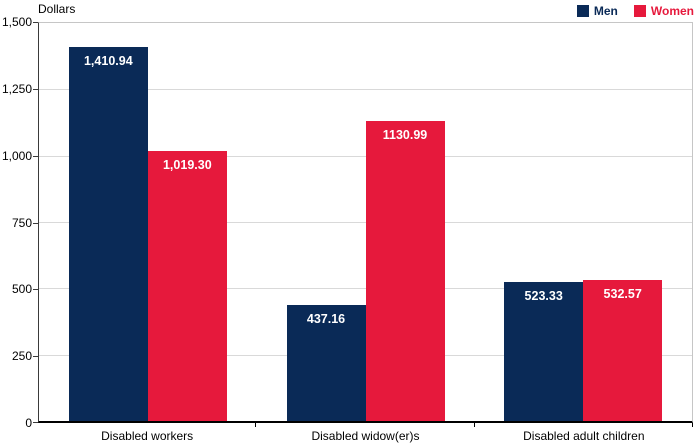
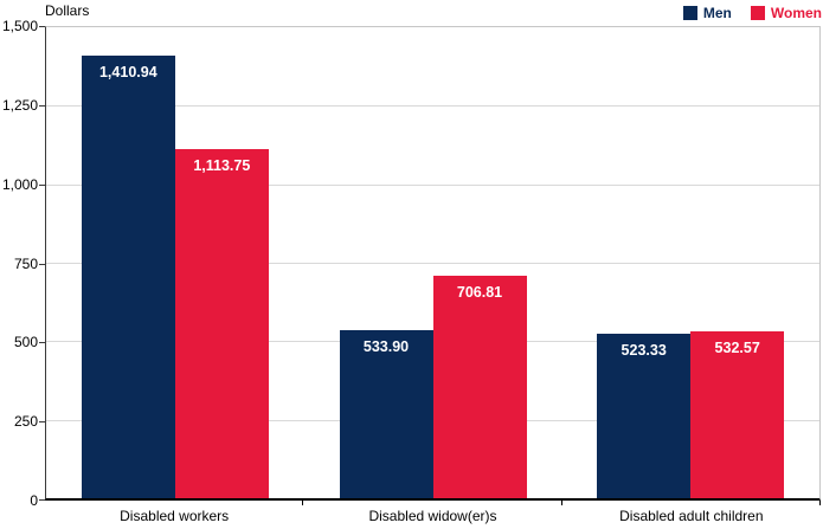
Women/Disabled workers: 1,019.30 -> 1,113.75
Men/Disabled widow(er)s: 437.16 -> 533.90
Women/Disabled widow(er)s: 1130.99 -> 706.81
